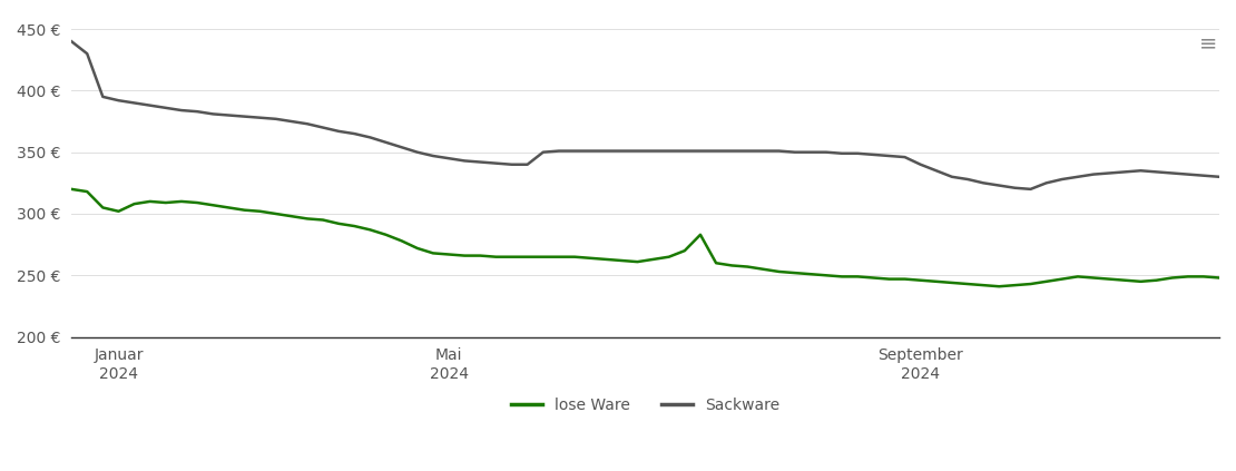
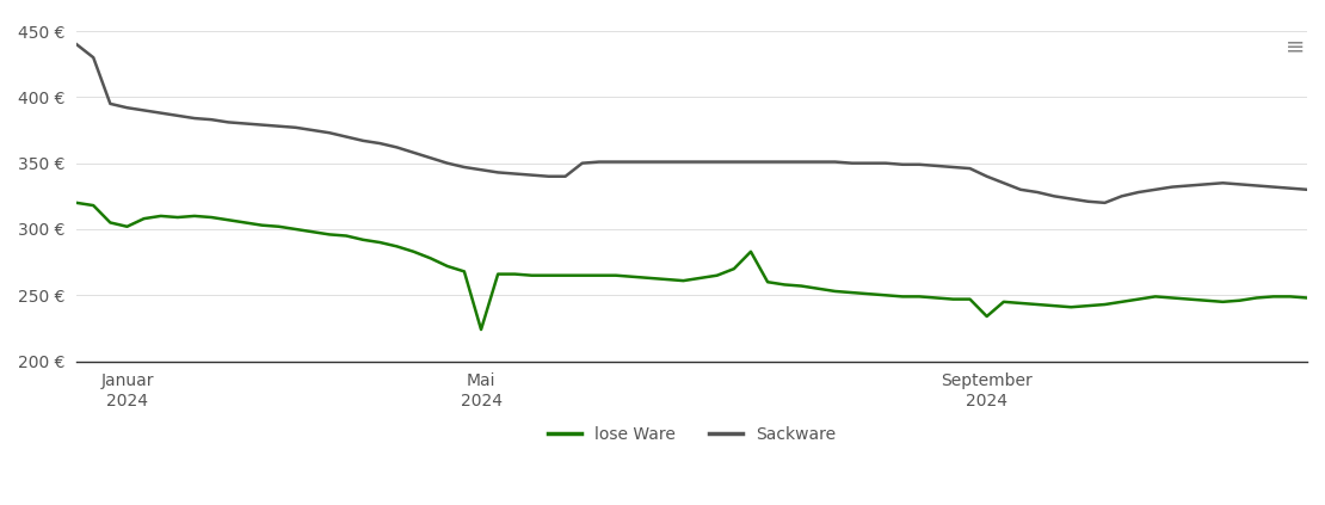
lose Ware/Mai 2024: 267 € -> 224 €
lose Ware/September 2024: 246 € -> 234 €
